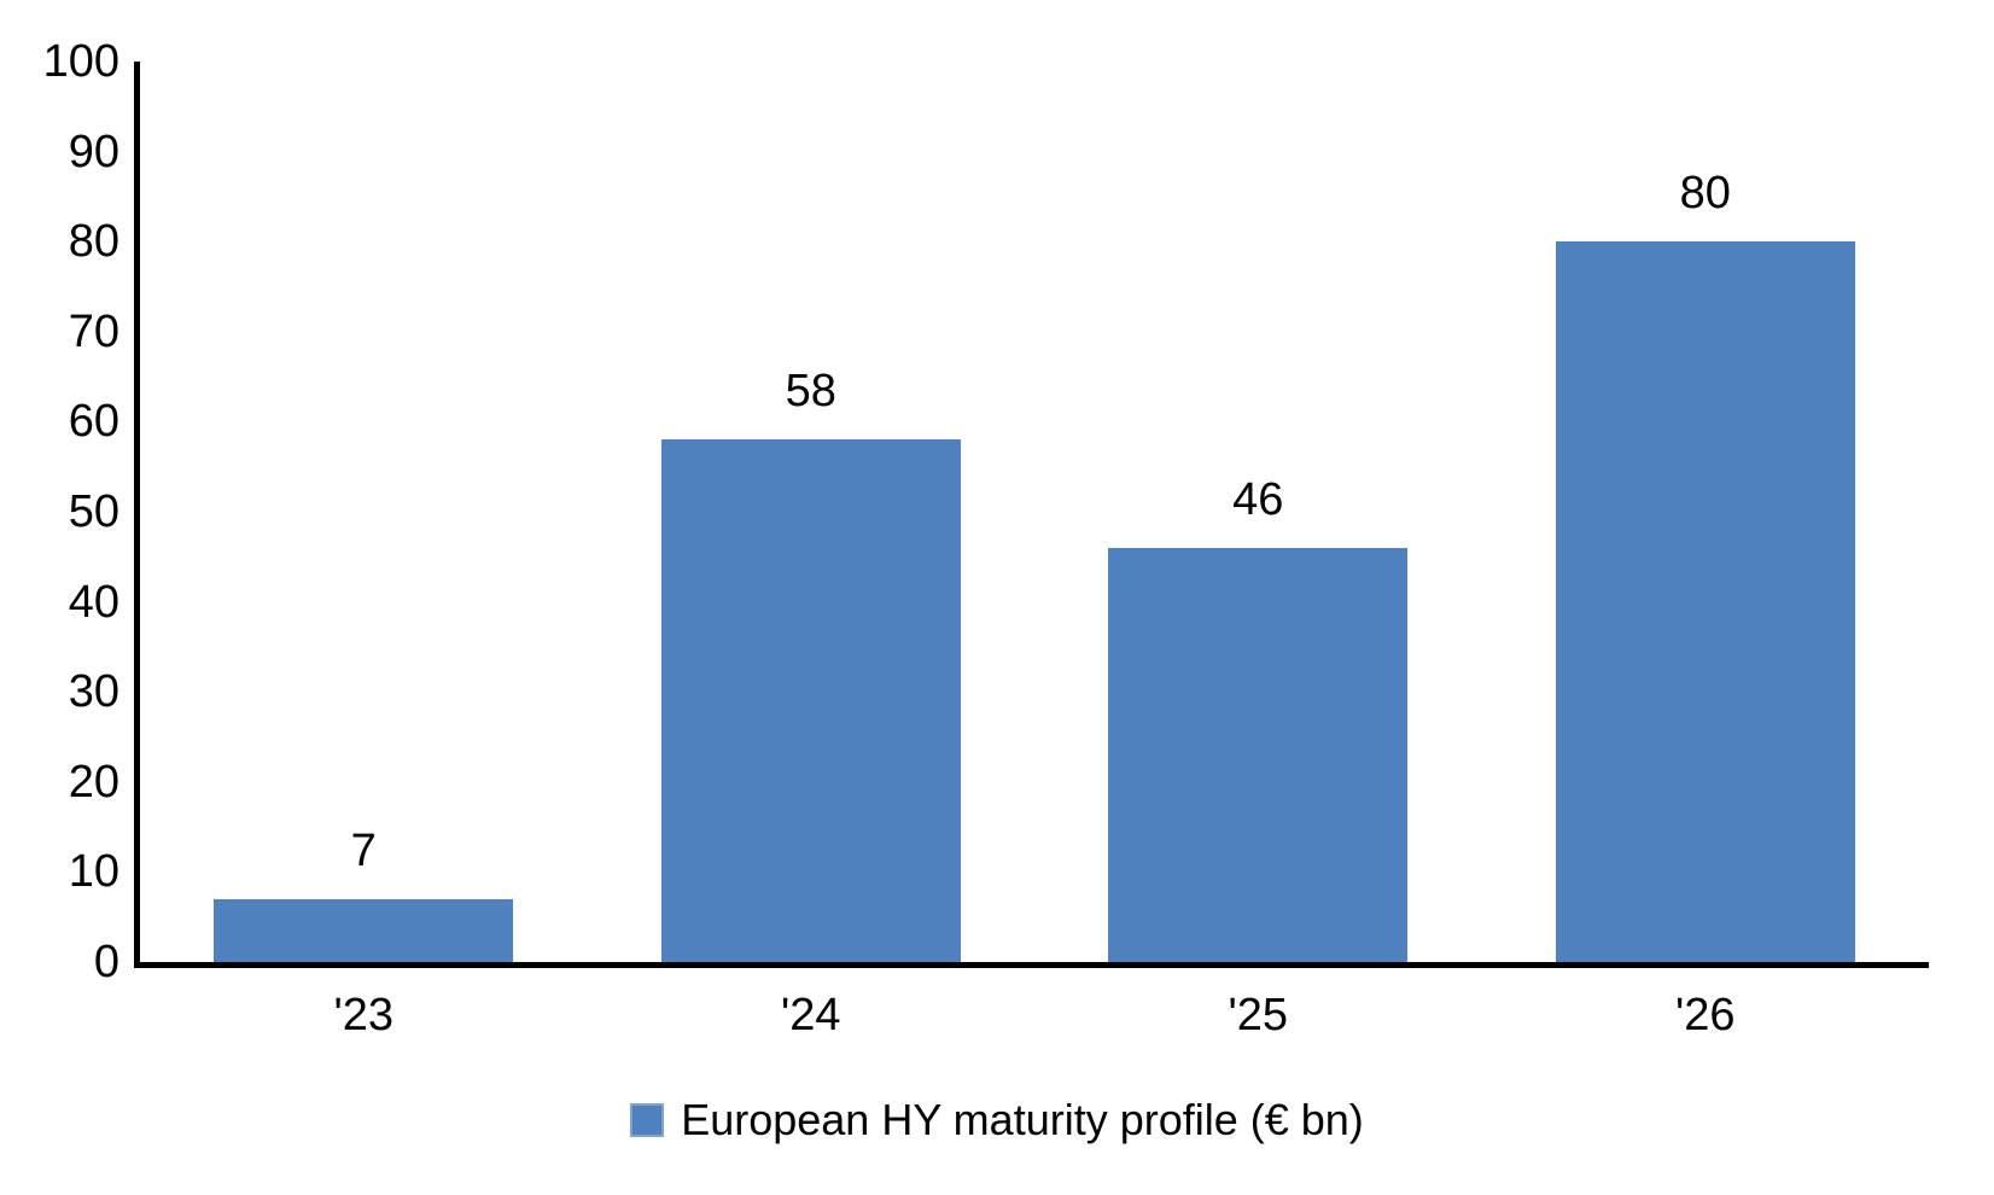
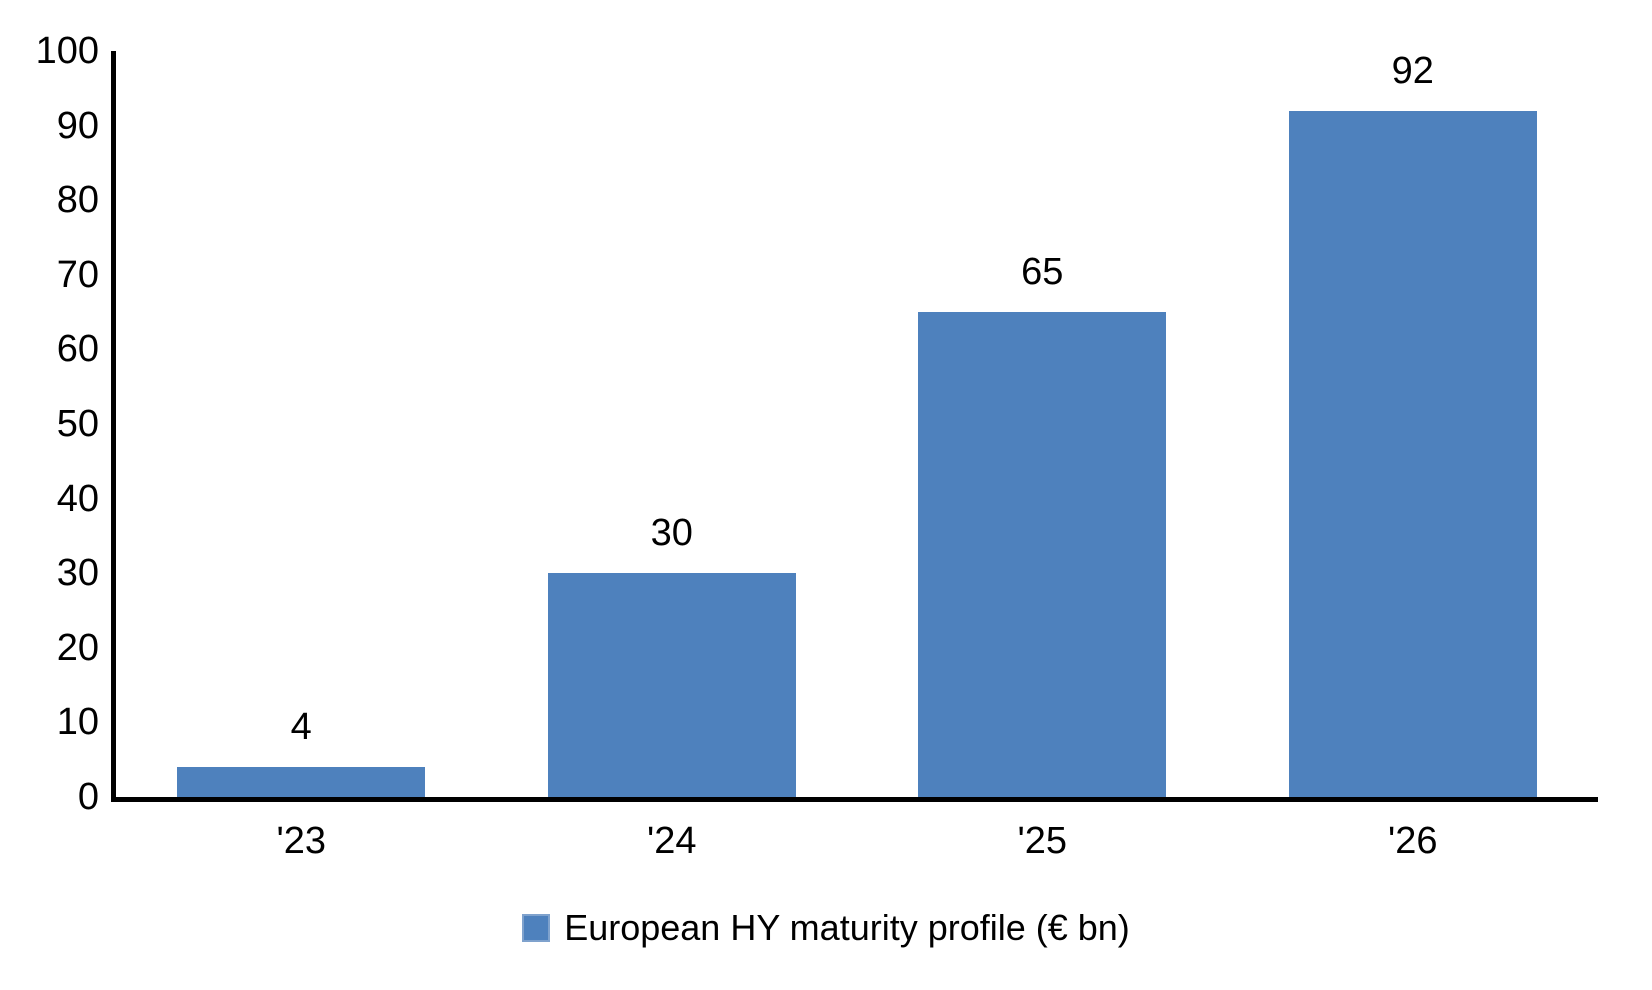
'23: 7 -> 4
'24: 58 -> 30
'25: 46 -> 65
'26: 80 -> 92
